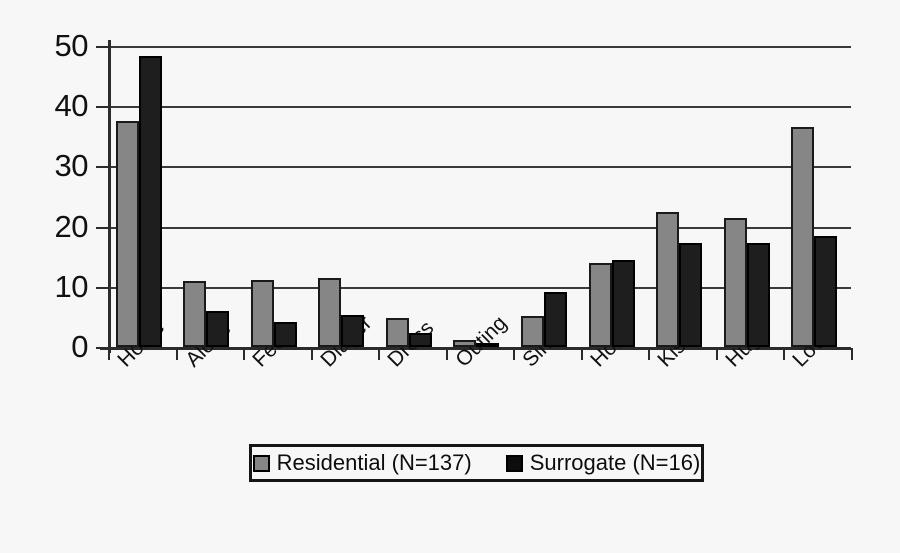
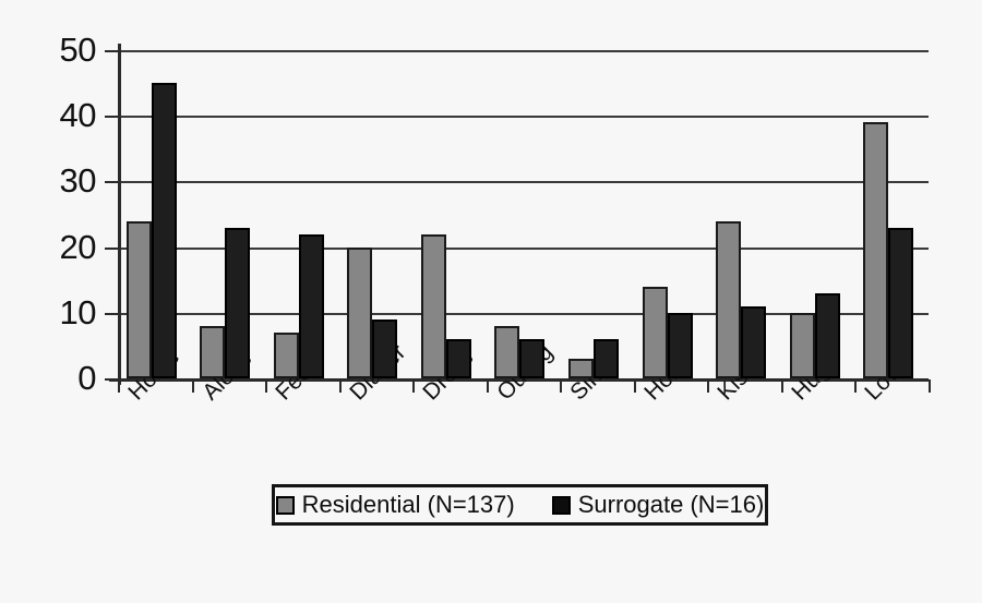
Residential (N=137)/Home: 38 -> 24
Surrogate (N=16)/Home: 48 -> 45
Residential (N=137)/Alone: 11 -> 8
Surrogate (N=16)/Alone: 6 -> 23
Residential (N=137)/Feed: 11 -> 7
Surrogate (N=16)/Feed: 4 -> 22
Residential (N=137)/Diaper: 12 -> 20
Surrogate (N=16)/Diaper: 5 -> 9
Residential (N=137)/Dress: 5 -> 22
Surrogate (N=16)/Dress: 2 -> 6
Residential (N=137)/Outing: 1 -> 8
Surrogate (N=16)/Outing: 1 -> 6
Residential (N=137)/Sing: 5 -> 3
Surrogate (N=16)/Sing: 9 -> 6
Surrogate (N=16)/Hold: 14 -> 10
Residential (N=137)/Kiss: 22 -> 24
Surrogate (N=16)/Kiss: 17 -> 11
Residential (N=137)/Hug: 22 -> 10
Surrogate (N=16)/Hug: 17 -> 13
Residential (N=137)/Love: 36 -> 39
Surrogate (N=16)/Love: 18 -> 23
